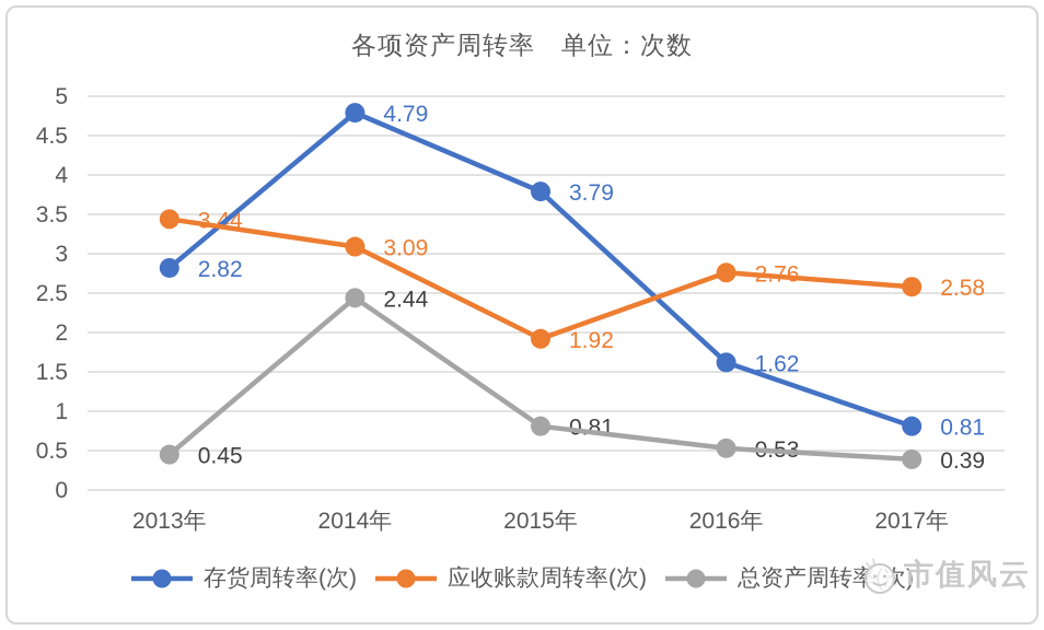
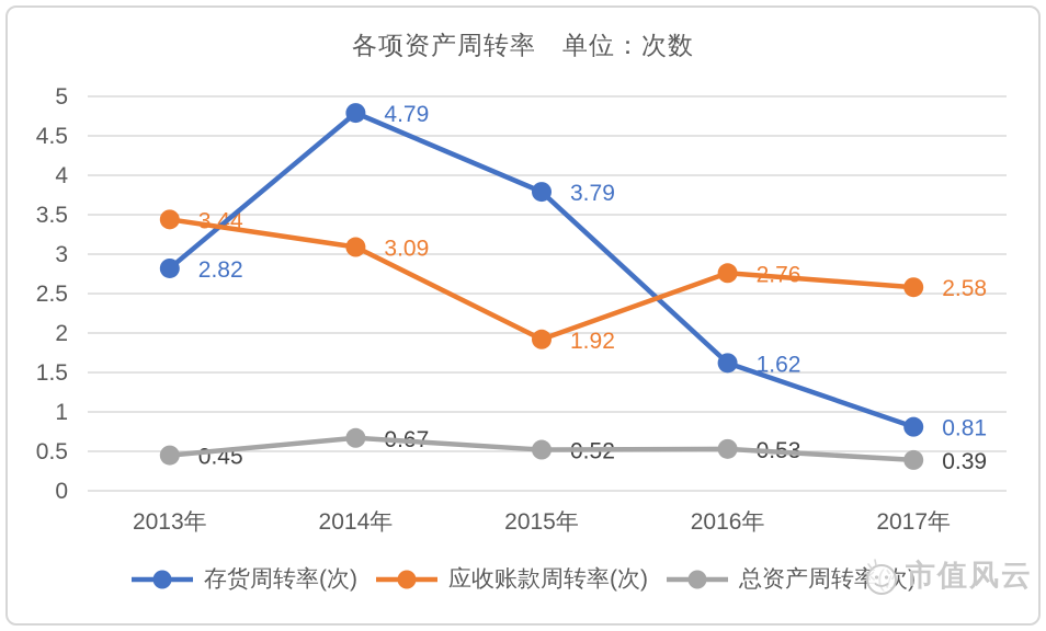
总资产周转率(次)/2014年: 2.44 -> 0.67
总资产周转率(次)/2015年: 0.81 -> 0.52
